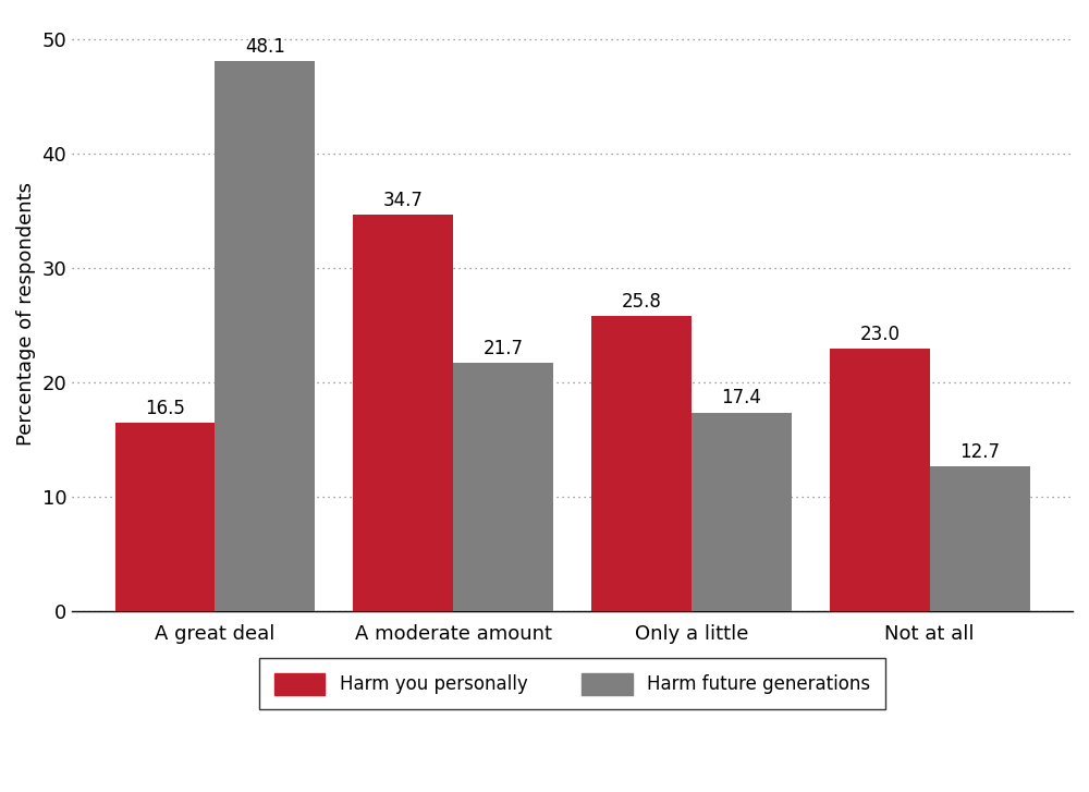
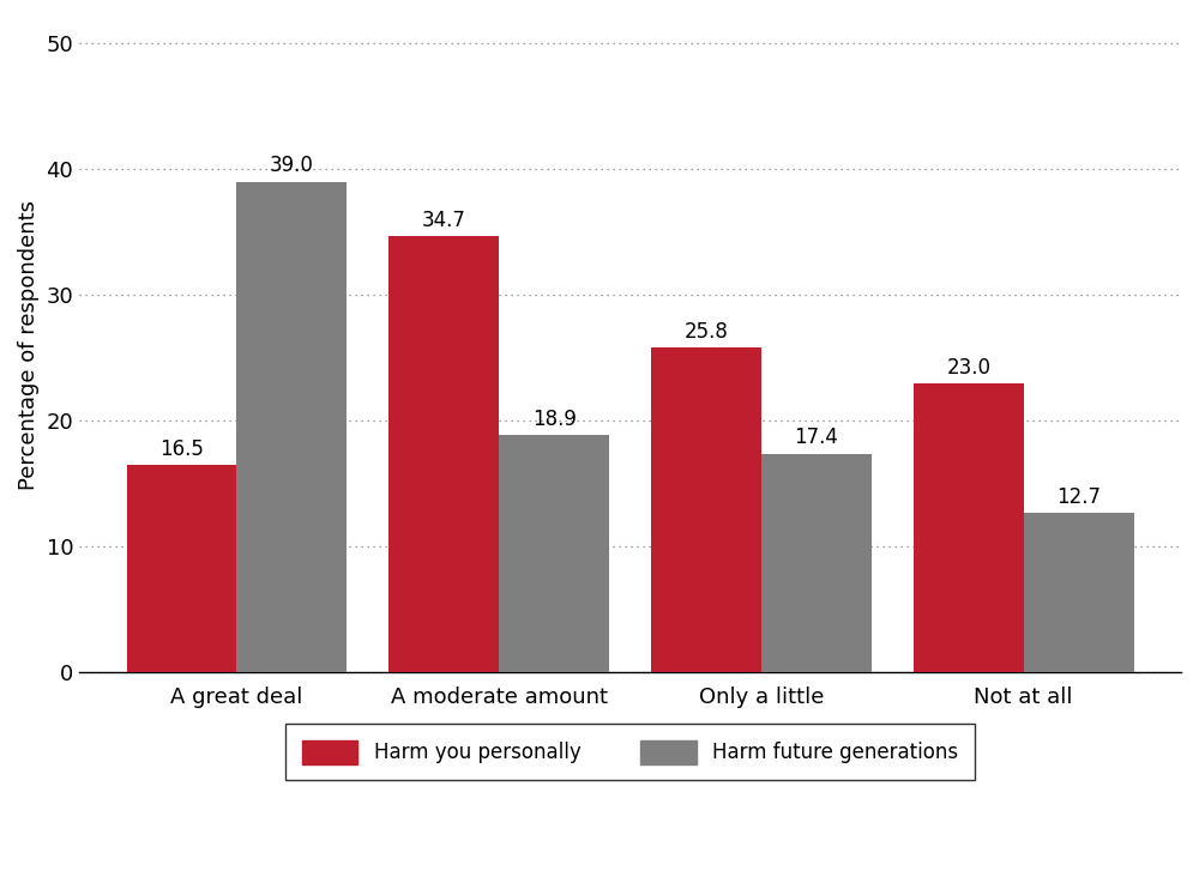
Harm future generations/A great deal: 48.1 -> 39.0
Harm future generations/A moderate amount: 21.7 -> 18.9
